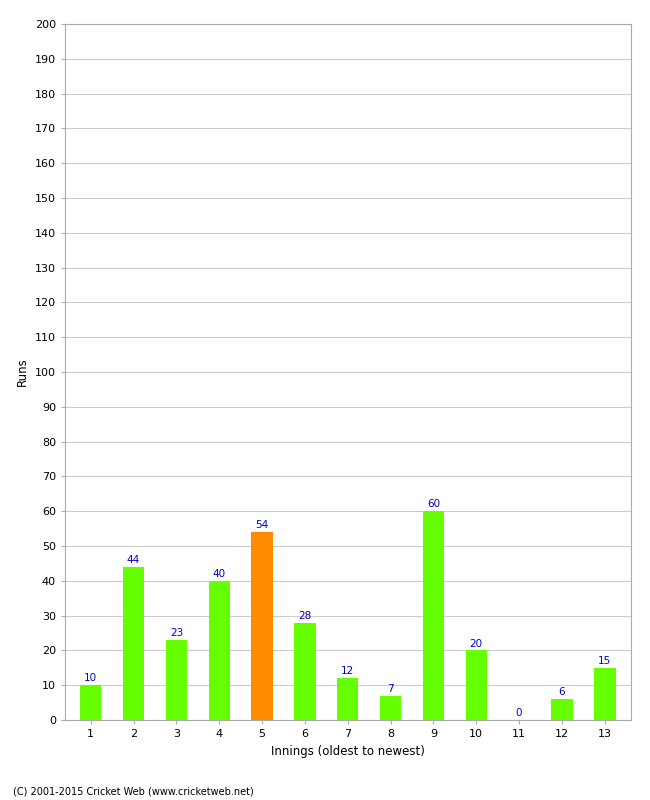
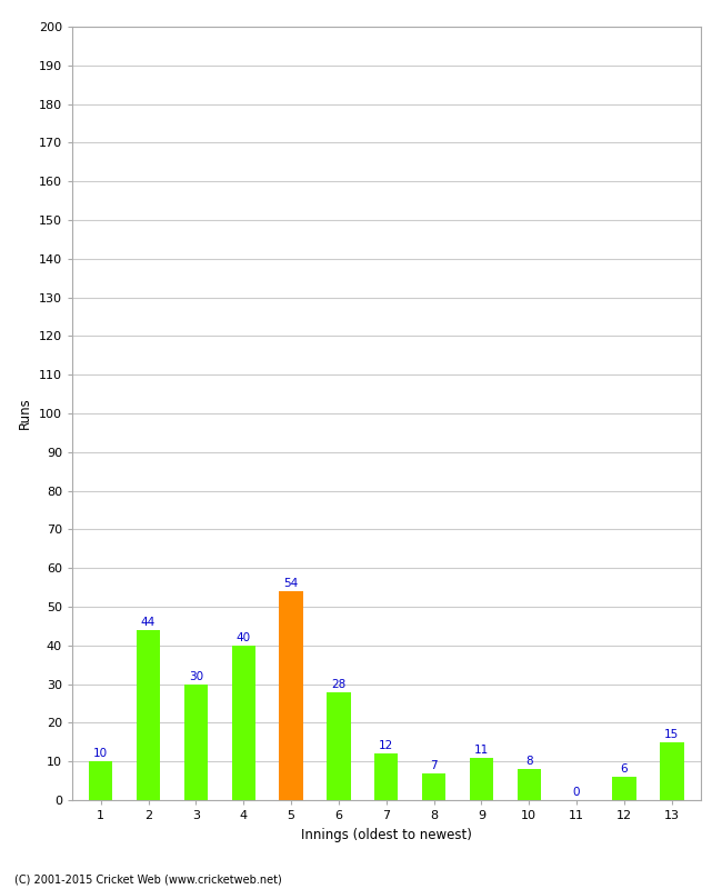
3: 23 -> 30
9: 60 -> 11
10: 20 -> 8
